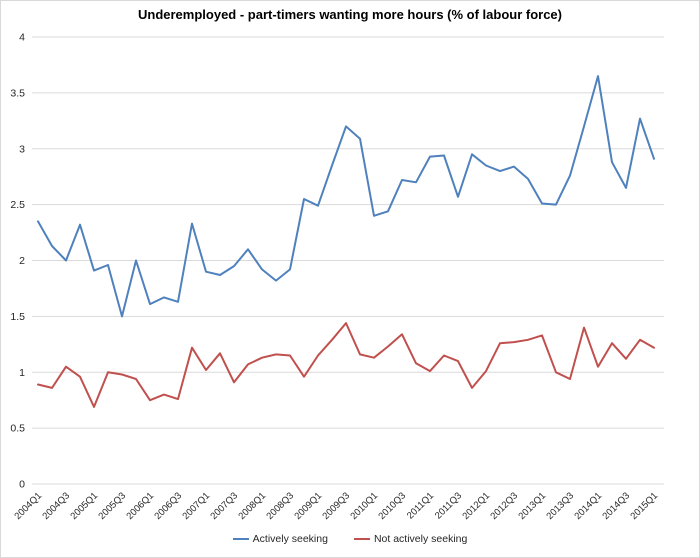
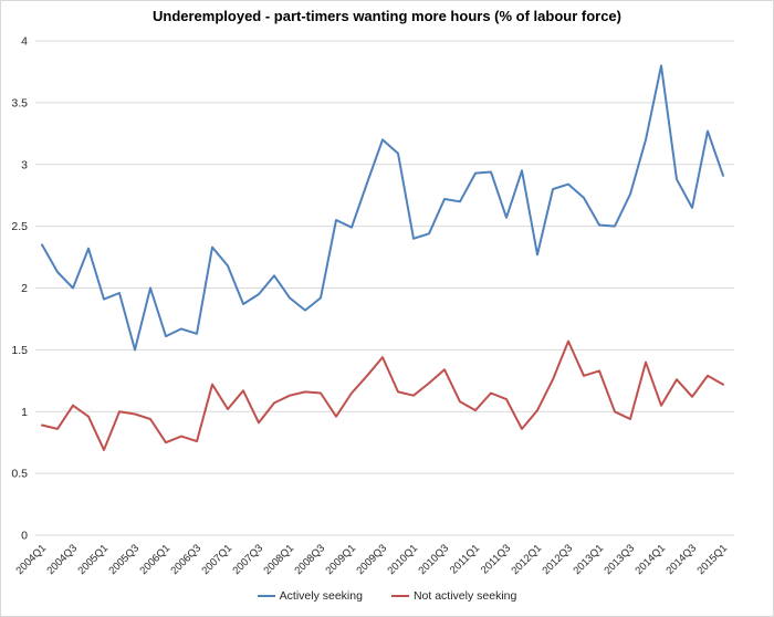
Actively seeking/2007Q1: 1.90 -> 2.18
Actively seeking/2012Q1: 2.85 -> 2.27
Not actively seeking/2012Q3: 1.27 -> 1.57
Actively seeking/2014Q1: 3.65 -> 3.80
